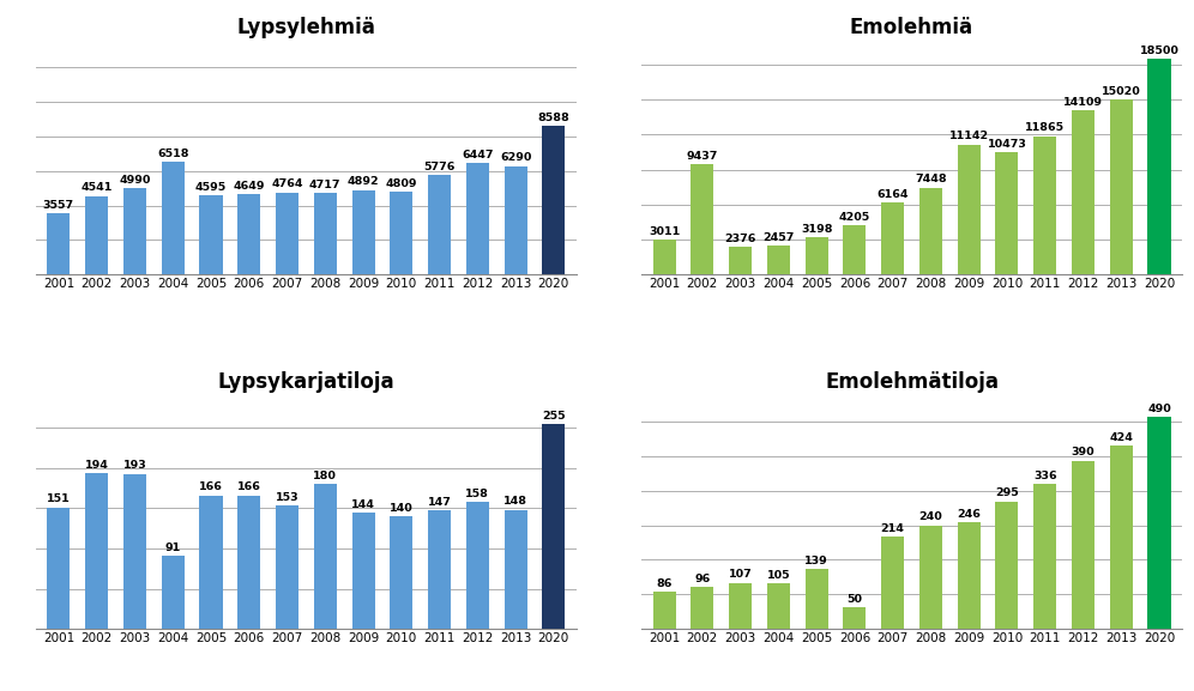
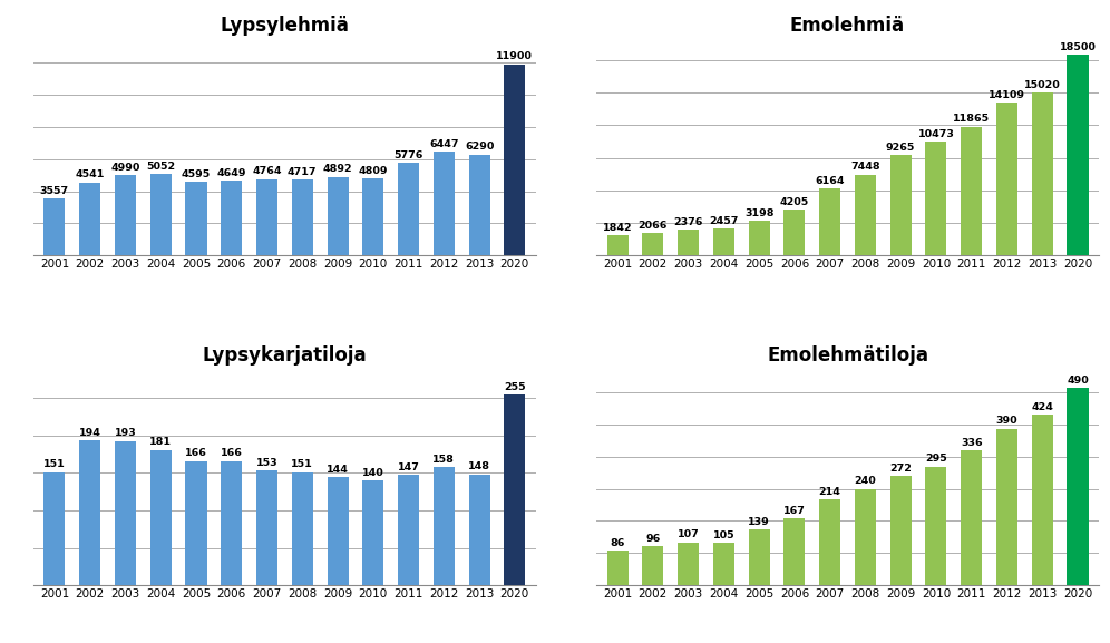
Lypsylehmiä/2004: 6518 -> 5052
Lypsylehmiä/2020: 8588 -> 11900
Emolehmiä/2001: 3011 -> 1842
Emolehmiä/2002: 9437 -> 2066
Emolehmiä/2009: 11142 -> 9265
Lypsykarjatiloja/2004: 91 -> 181
Lypsykarjatiloja/2008: 180 -> 151
Emolehmätiloja/2006: 50 -> 167
Emolehmätiloja/2009: 246 -> 272
